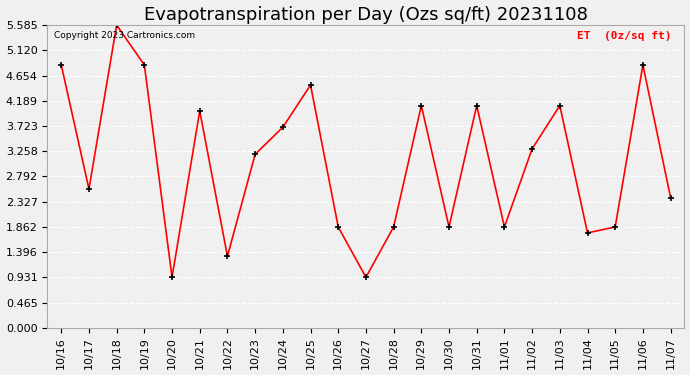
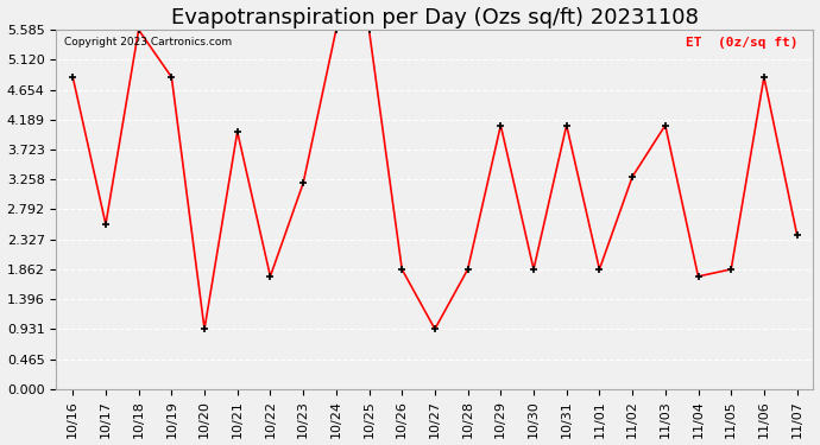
10/22: 1.32 -> 1.75
10/24: 3.70 -> 5.58
10/25: 4.48 -> 5.58
